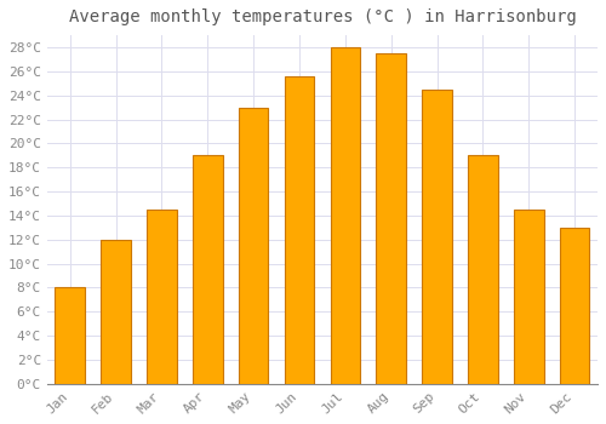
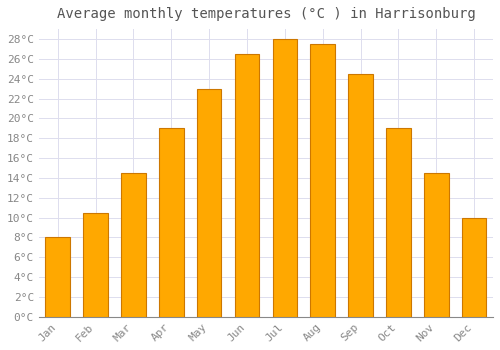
Feb: 12.0°C -> 10.5°C
Jun: 25.6°C -> 26.5°C
Dec: 13.0°C -> 10.0°C
